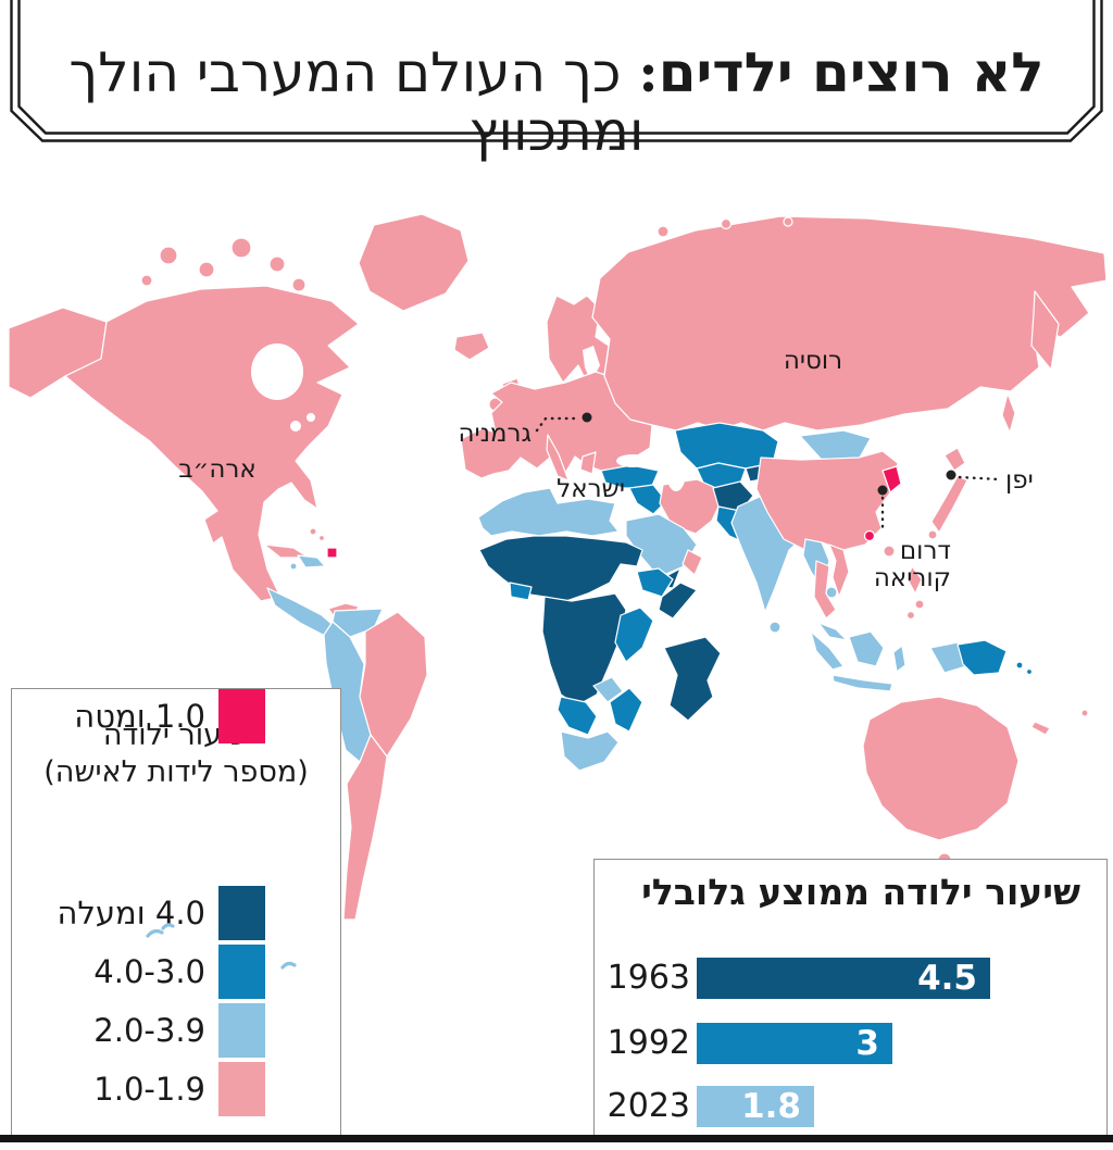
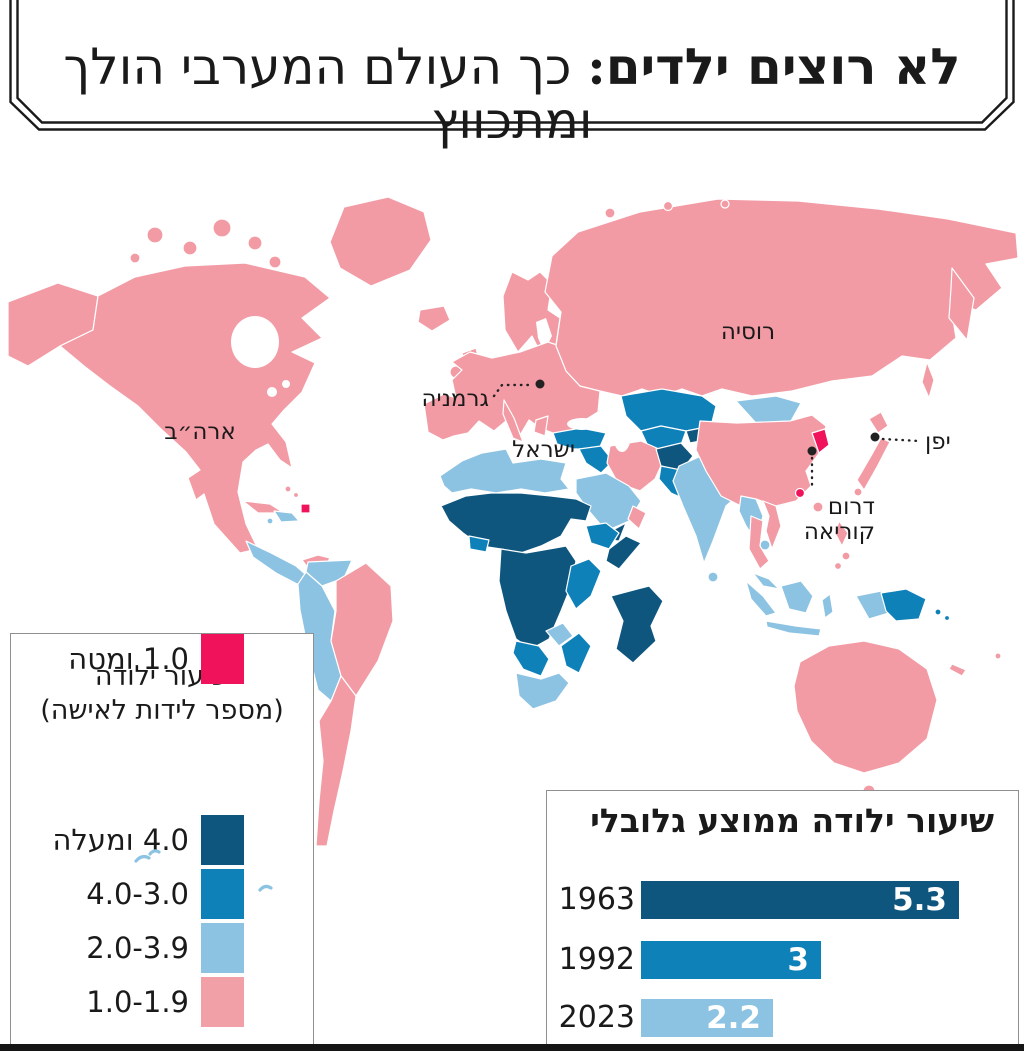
1963: 4.5 -> 5.3
2023: 1.8 -> 2.2
